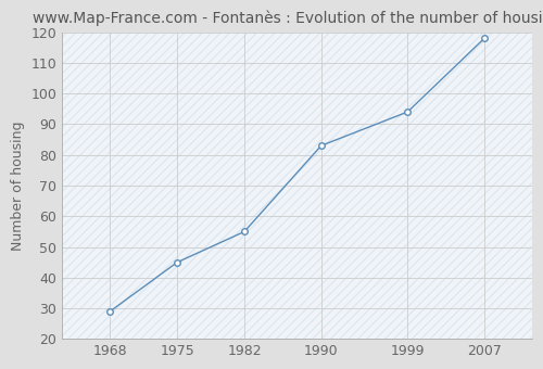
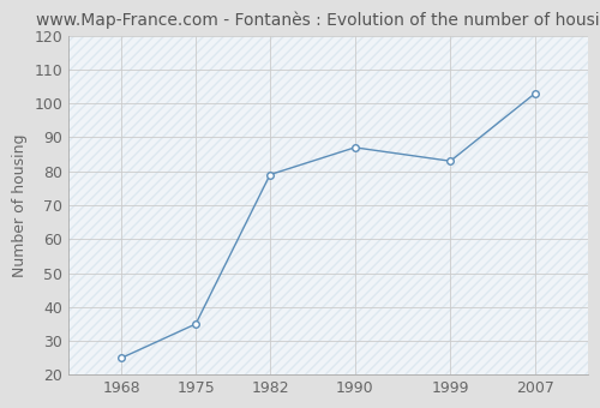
1968: 29 -> 25
1975: 45 -> 35
1982: 55 -> 79
1990: 83 -> 87
1999: 94 -> 83
2007: 118 -> 103
